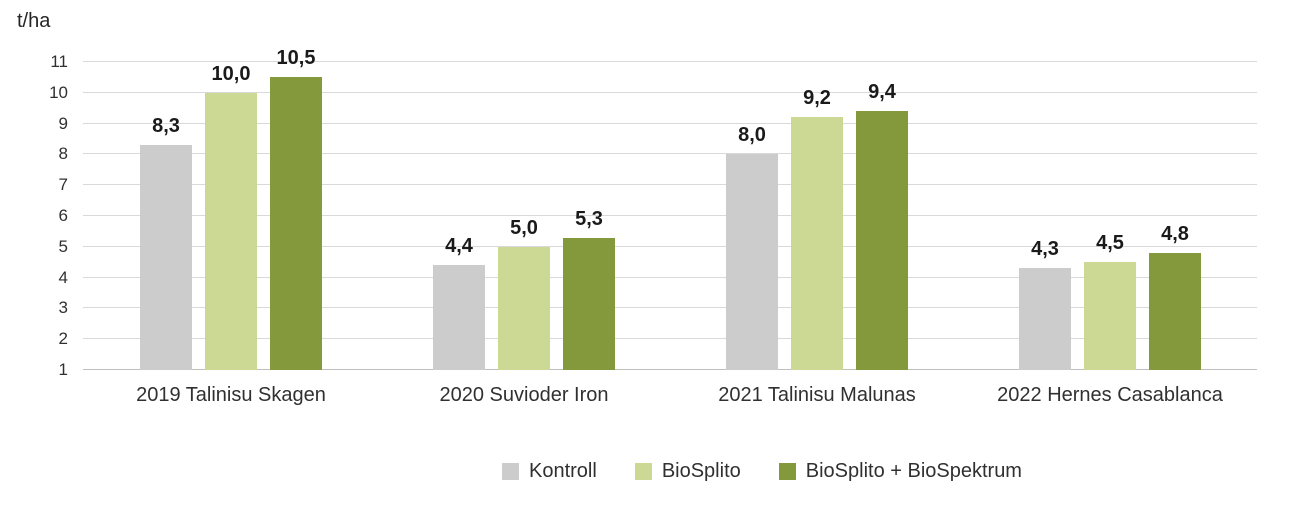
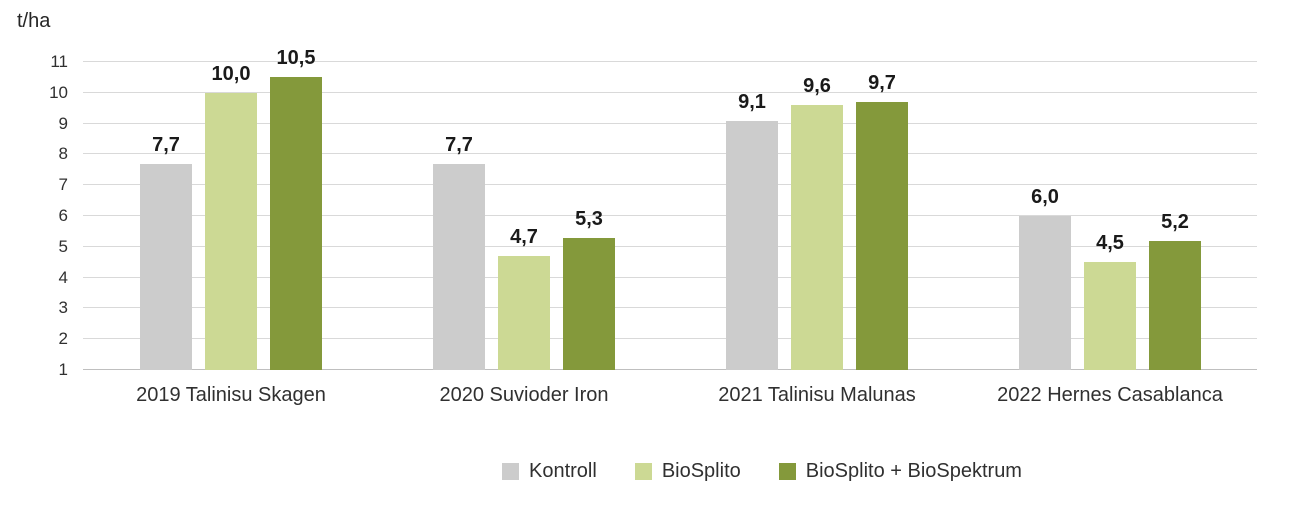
Kontroll/2019 Talinisu Skagen: 8,3 -> 7,7
Kontroll/2020 Suvioder Iron: 4,4 -> 7,7
BioSplito/2020 Suvioder Iron: 5,0 -> 4,7
Kontroll/2021 Talinisu Malunas: 8,0 -> 9,1
BioSplito/2021 Talinisu Malunas: 9,2 -> 9,6
BioSplito + BioSpektrum/2021 Talinisu Malunas: 9,4 -> 9,7
Kontroll/2022 Hernes Casablanca: 4,3 -> 6,0
BioSplito + BioSpektrum/2022 Hernes Casablanca: 4,8 -> 5,2
